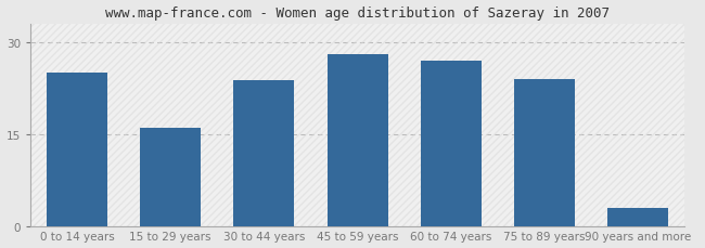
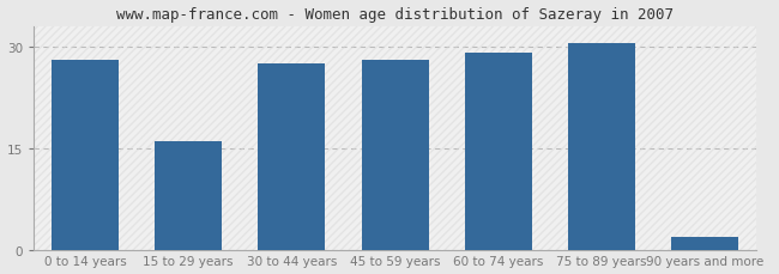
0 to 14 years: 25.0 -> 28.0
30 to 44 years: 23.8 -> 27.5
60 to 74 years: 27.0 -> 29.0
75 to 89 years: 24.0 -> 30.5
90 years and more: 3.0 -> 2.0
